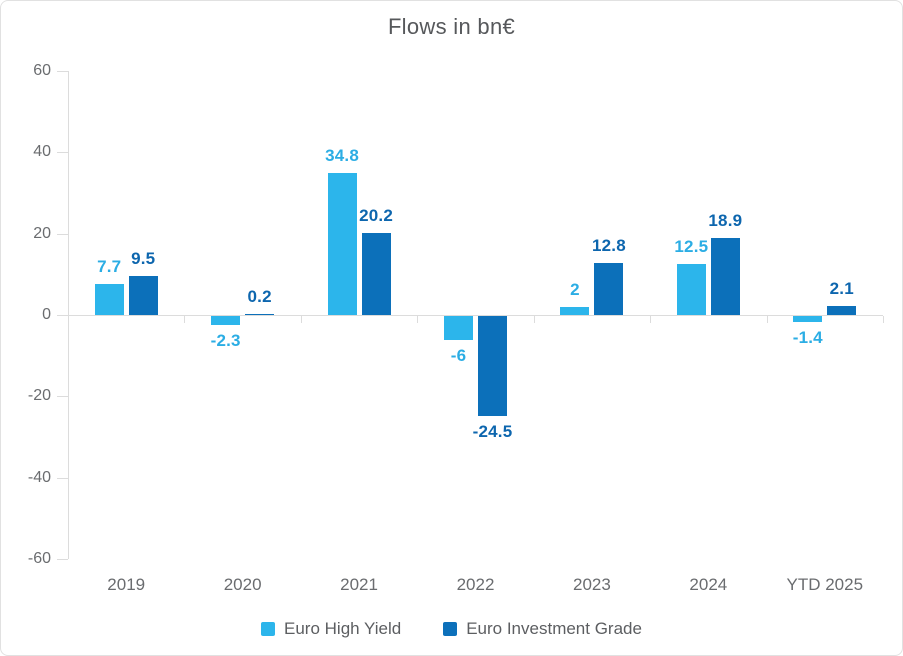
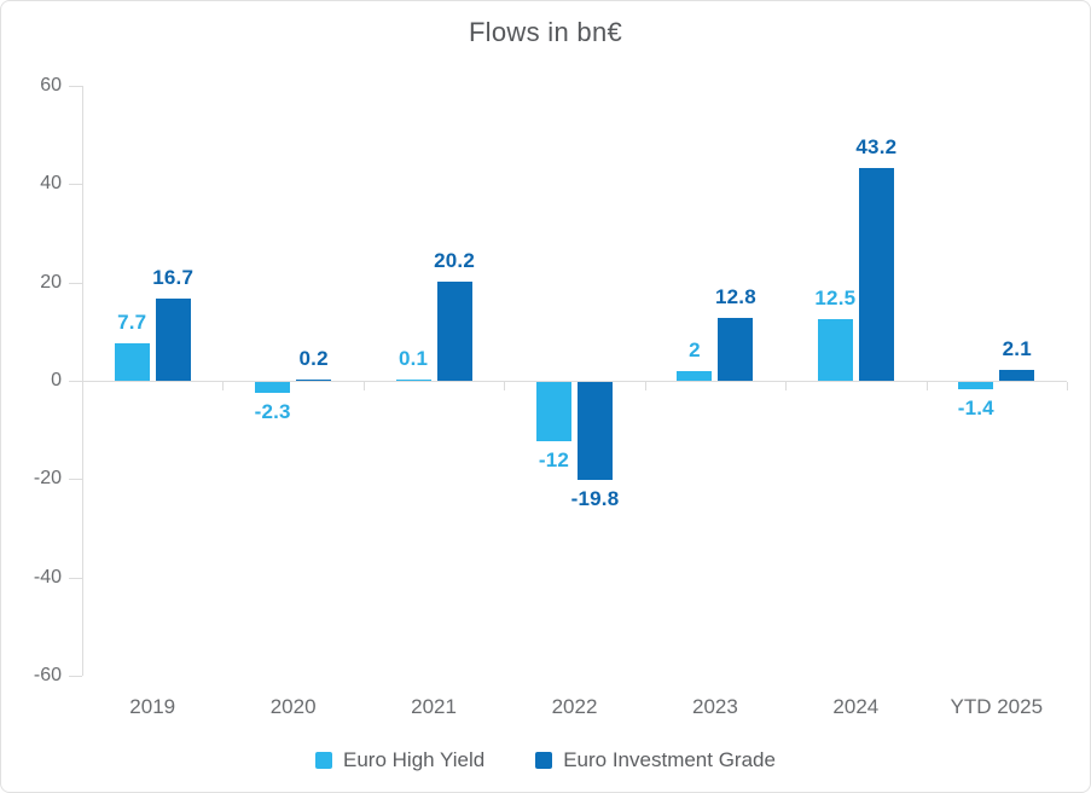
Euro Investment Grade/2019: 9.5 -> 16.7
Euro High Yield/2021: 34.8 -> 0.1
Euro High Yield/2022: -6 -> -12
Euro Investment Grade/2022: -24.5 -> -19.8
Euro Investment Grade/2024: 18.9 -> 43.2
